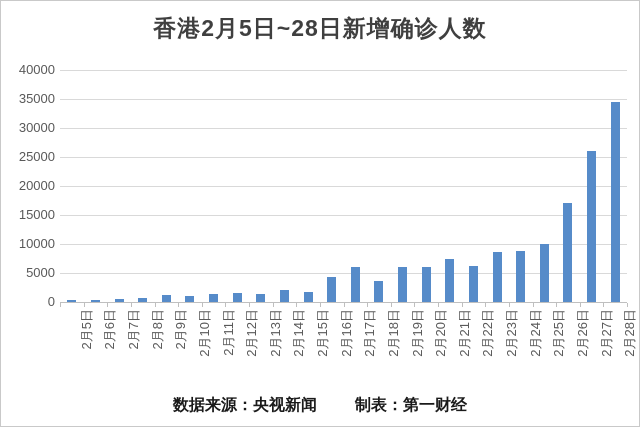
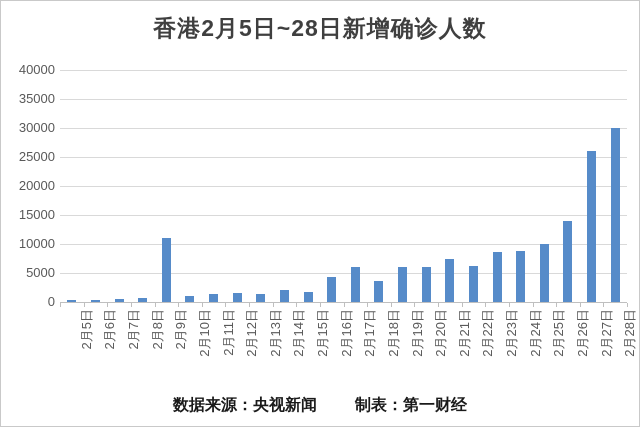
2月9日: 1000 -> 11000
2月26日: 17000 -> 14000
2月28日: 34000 -> 30000
